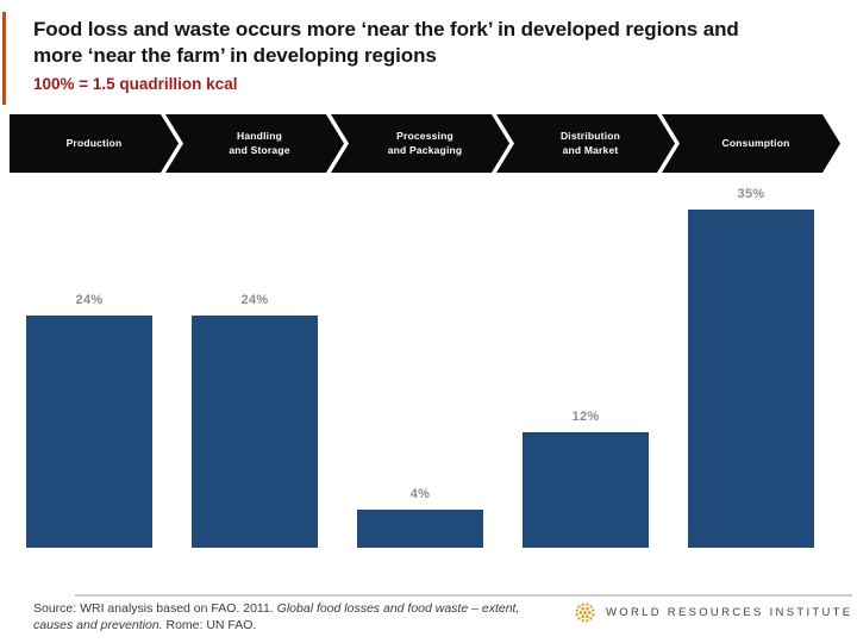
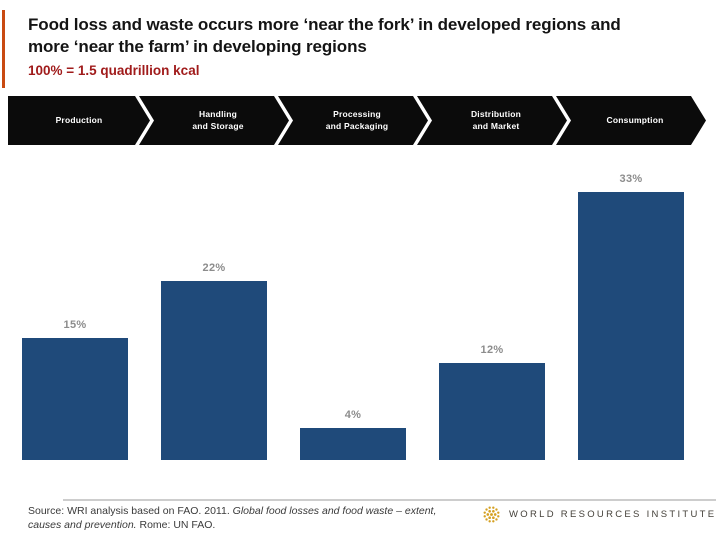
Production: 24% -> 15%
Handling and Storage: 24% -> 22%
Consumption: 35% -> 33%
